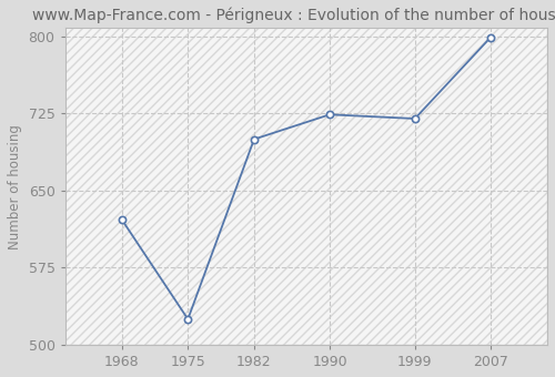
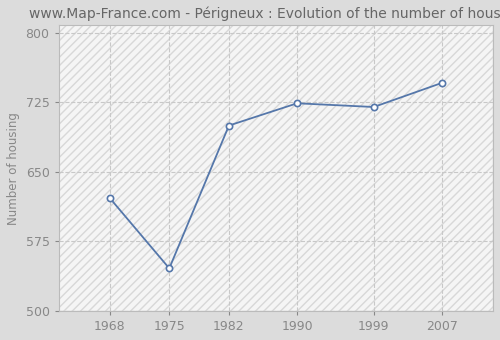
1975: 525 -> 546
2007: 799 -> 746
